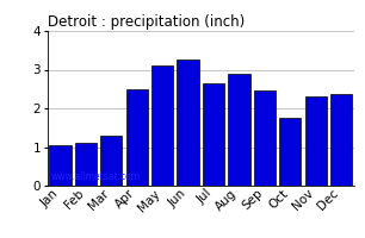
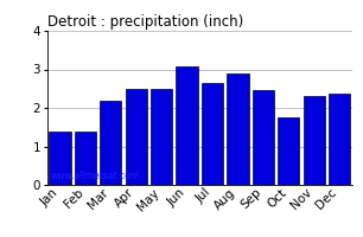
Jan: 1.05 -> 1.40
Feb: 1.10 -> 1.40
Mar: 1.30 -> 2.20
May: 3.10 -> 2.50
Jun: 3.25 -> 3.07
